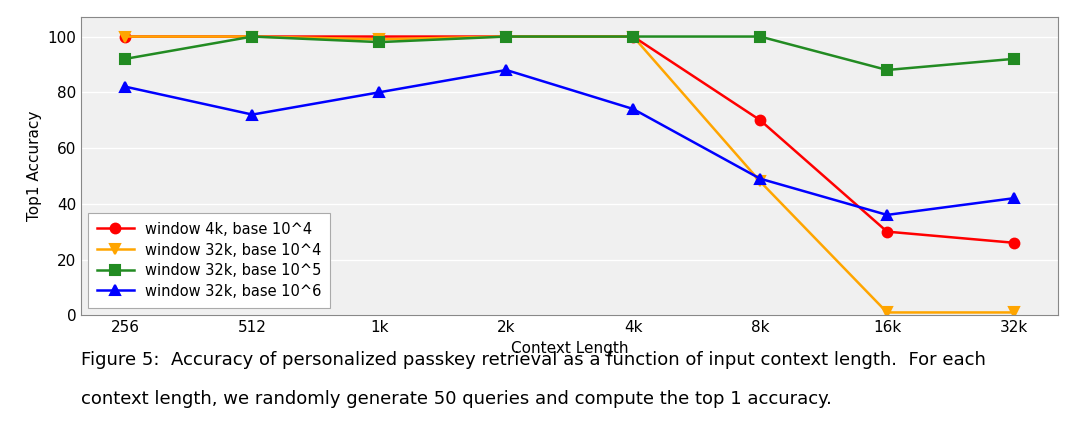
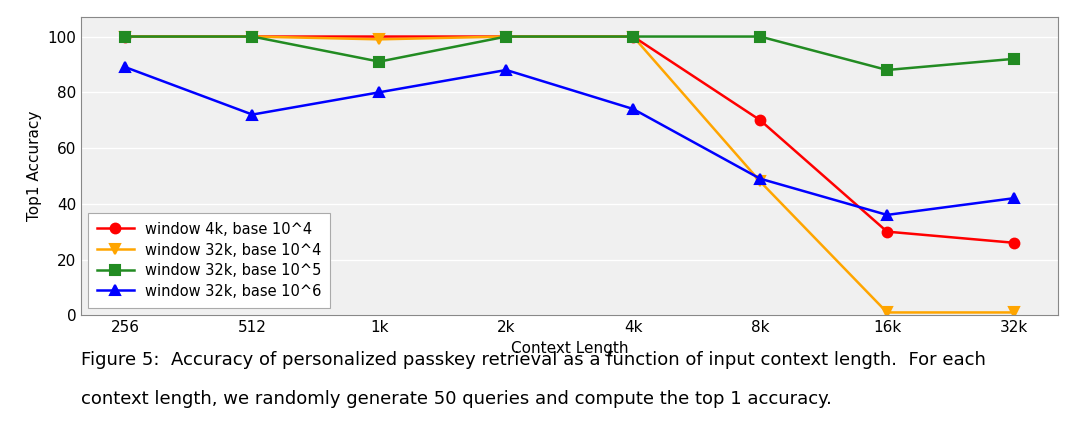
window 32k, base 10^5/256: 92 -> 100
window 32k, base 10^6/256: 82 -> 89
window 32k, base 10^5/1k: 98 -> 91
